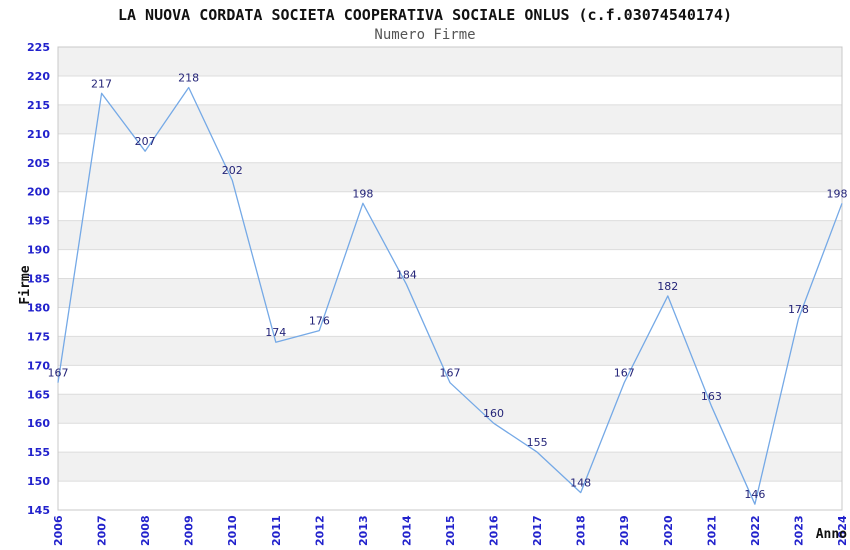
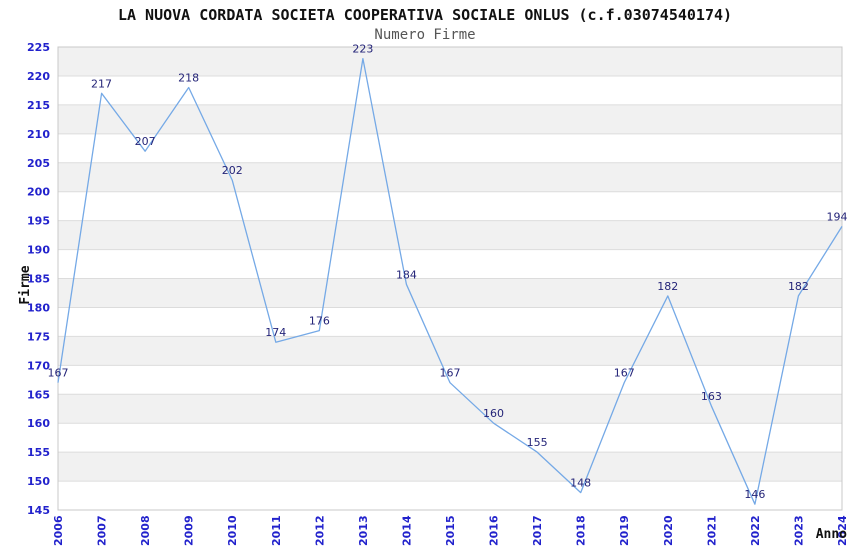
2013: 198 -> 223
2023: 178 -> 182
2024: 198 -> 194
